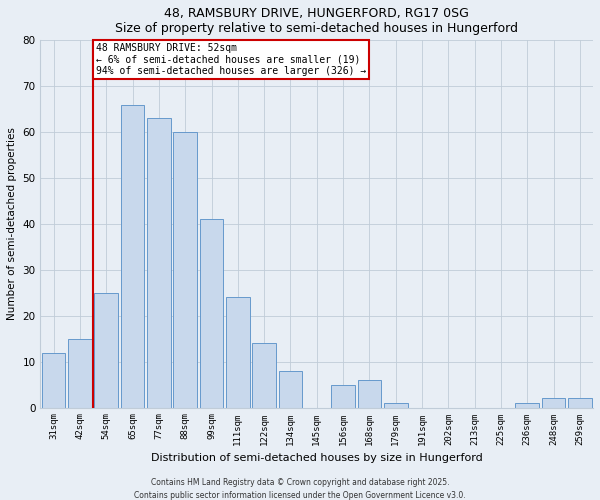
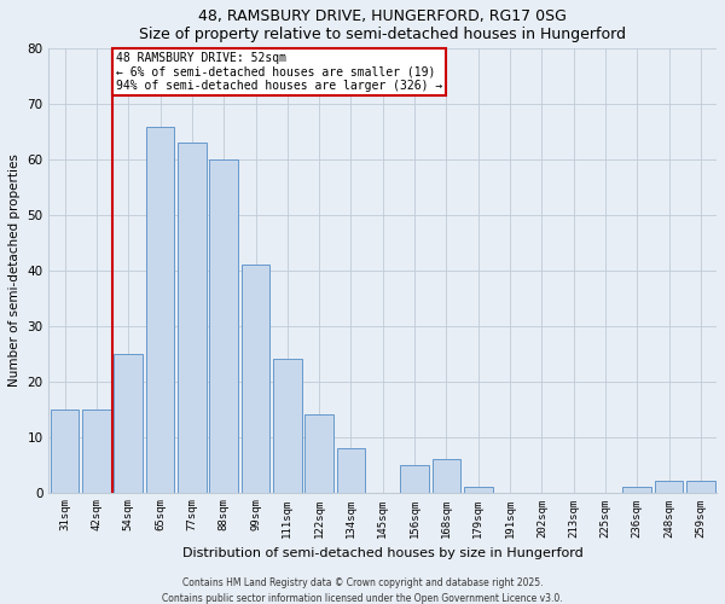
31sqm: 12 -> 15
